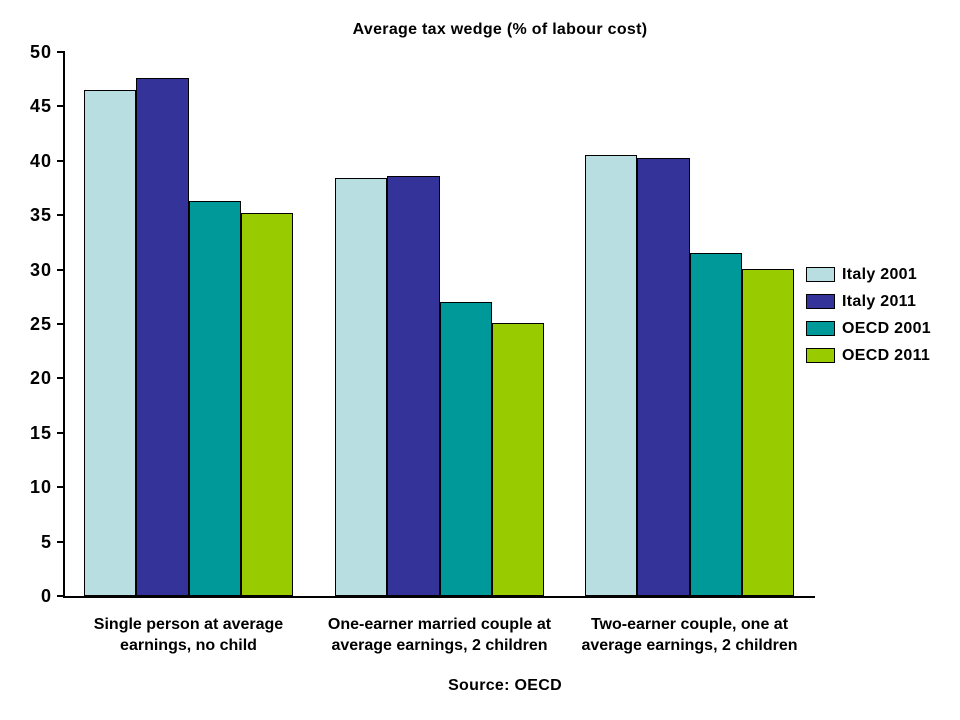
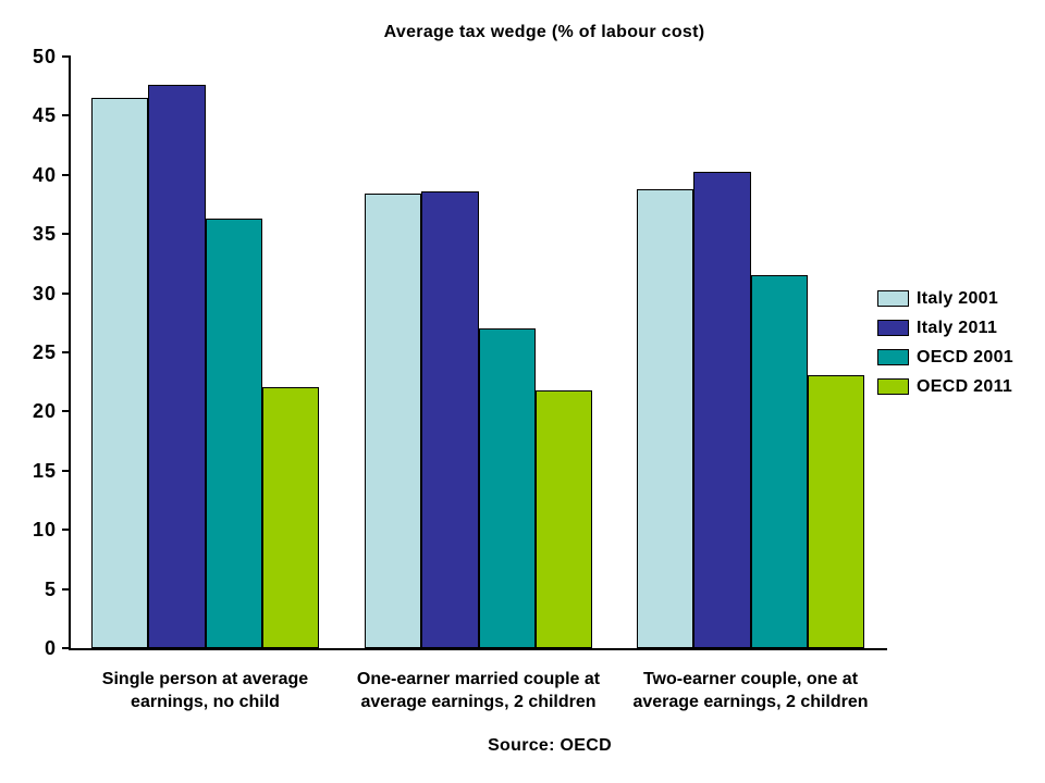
OECD 2011/Single person at average earnings, no child: 35.2 -> 22.1
OECD 2011/One-earner married couple at average earnings, 2 children: 25.1 -> 21.8
Italy 2001/Two-earner couple, one at average earnings, 2 children: 40.5 -> 38.8
OECD 2011/Two-earner couple, one at average earnings, 2 children: 30.1 -> 23.1
